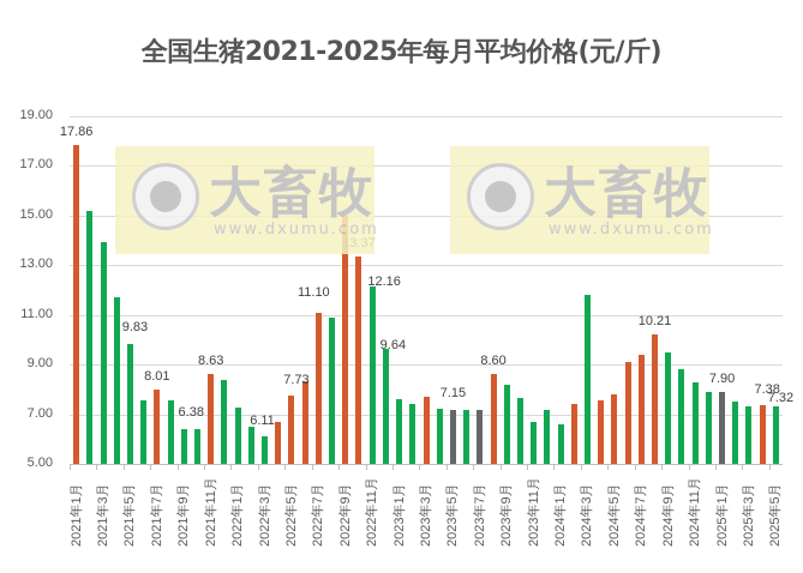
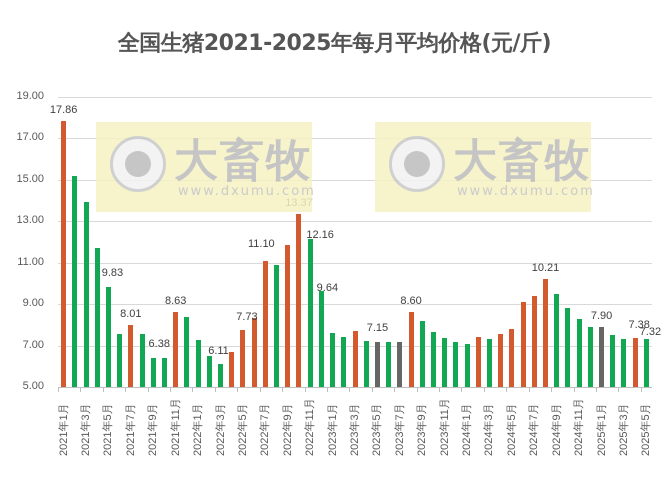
2022年9月: 15.0 -> 11.8
2023年11月: 6.7 -> 7.3
2024年1月: 6.6 -> 7.1
2024年3月: 11.8 -> 7.3
